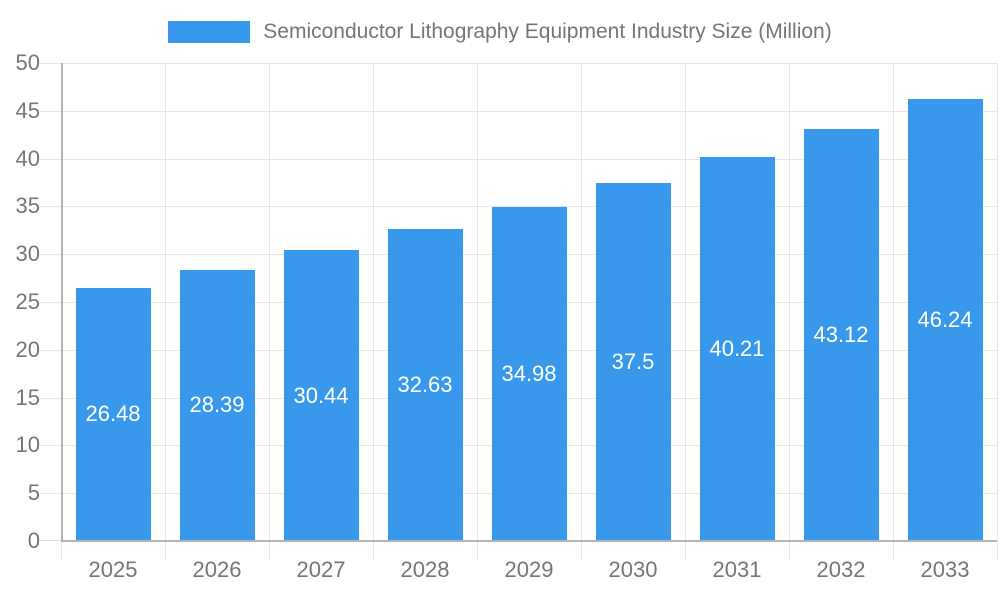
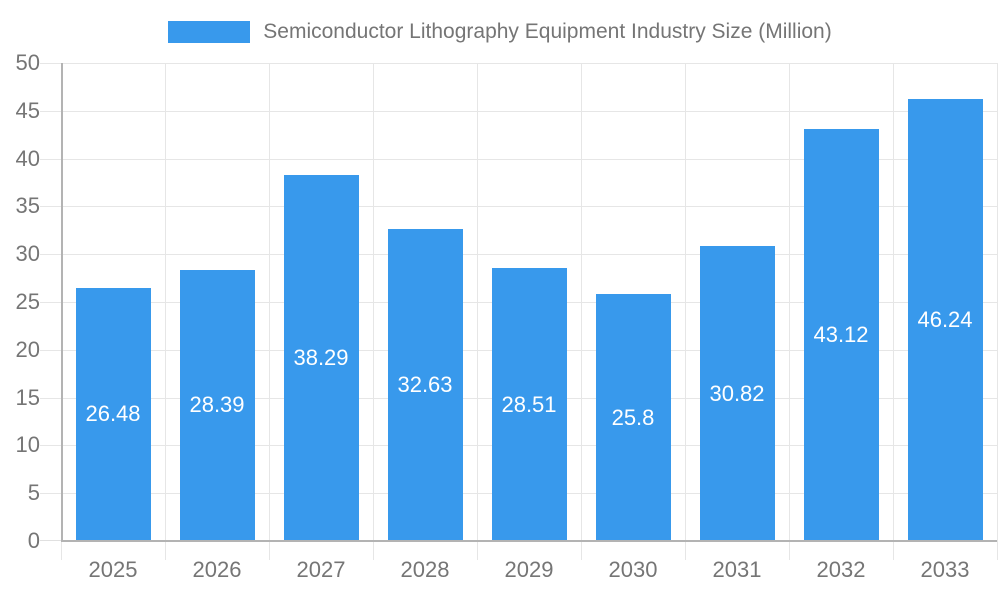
2027: 30.44 -> 38.29
2029: 34.98 -> 28.51
2030: 37.5 -> 25.8
2031: 40.21 -> 30.82
